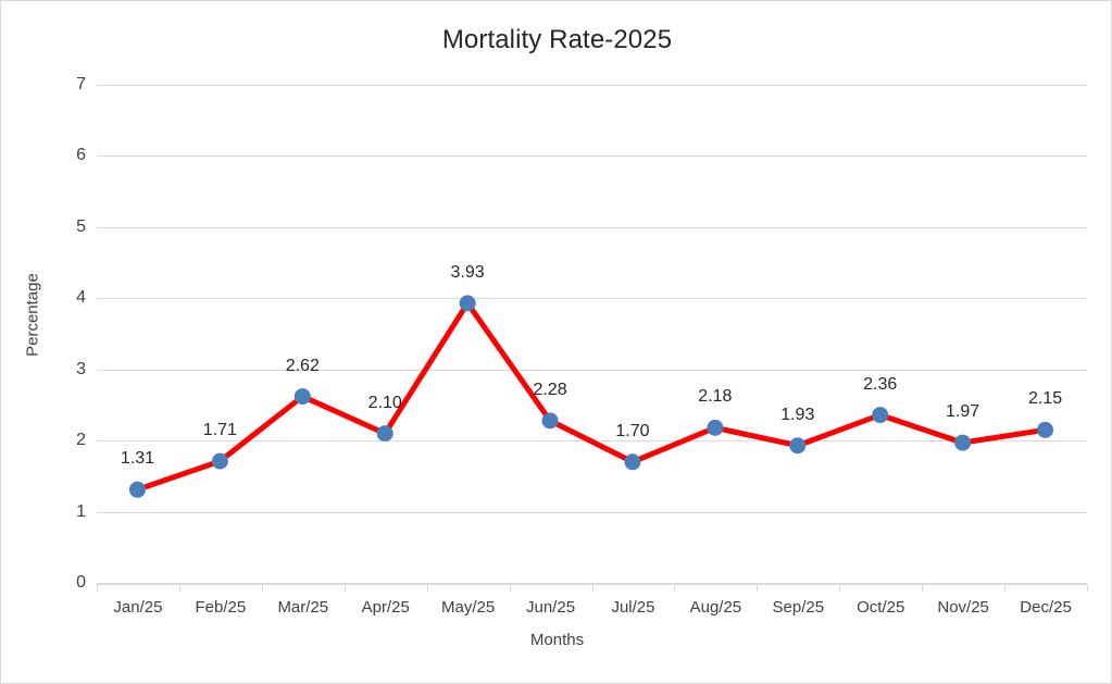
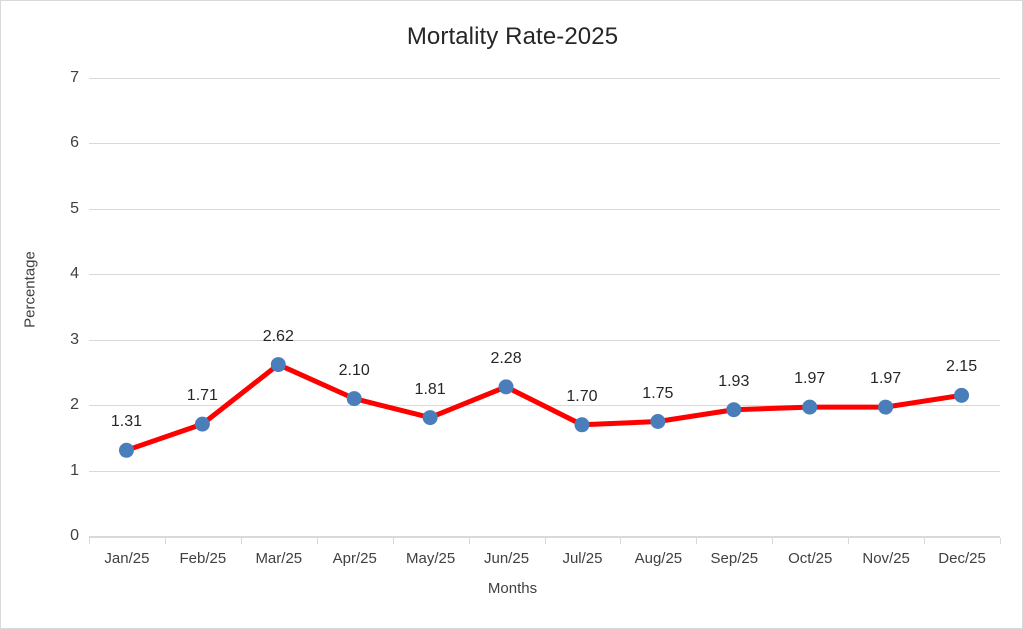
May/25: 3.93 -> 1.81
Aug/25: 2.18 -> 1.75
Oct/25: 2.36 -> 1.97
